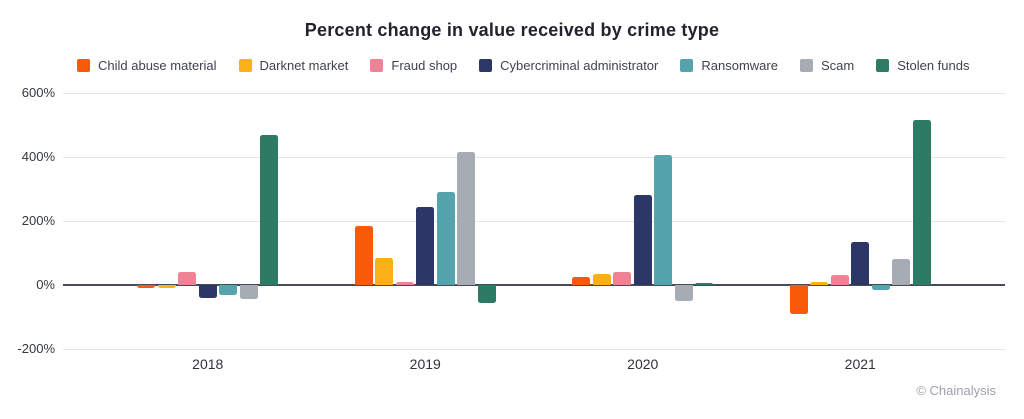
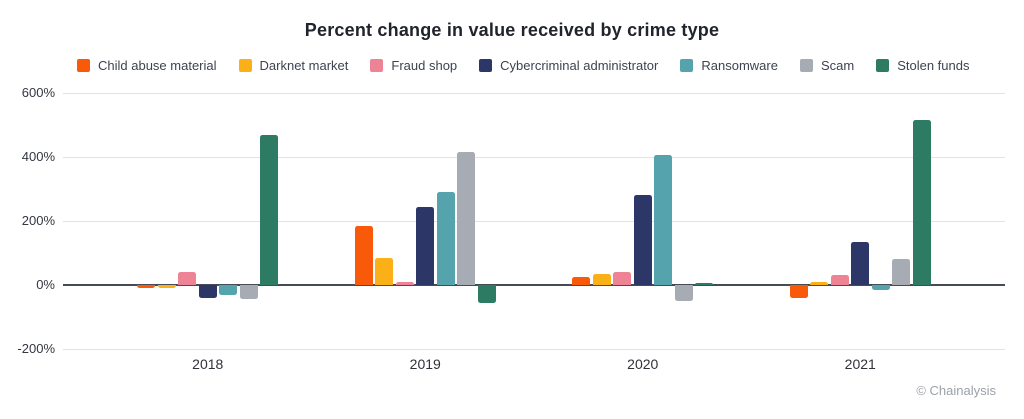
Child abuse material/2021: -90% -> -40%
